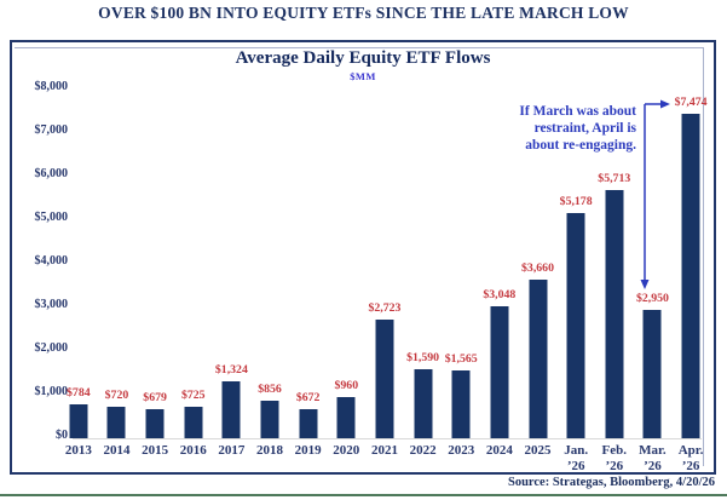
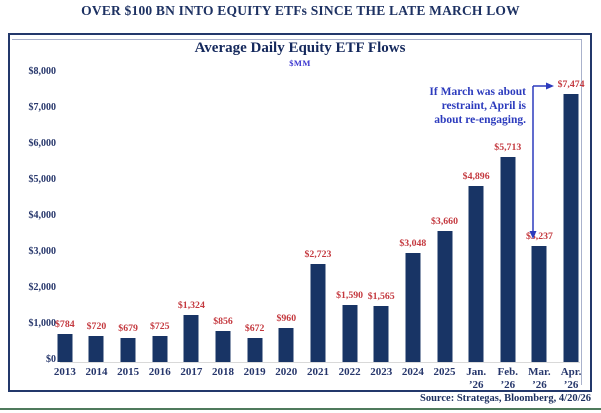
Jan. ’26: $5,178 -> $4,896
Mar. ’26: $2,950 -> $3,237
